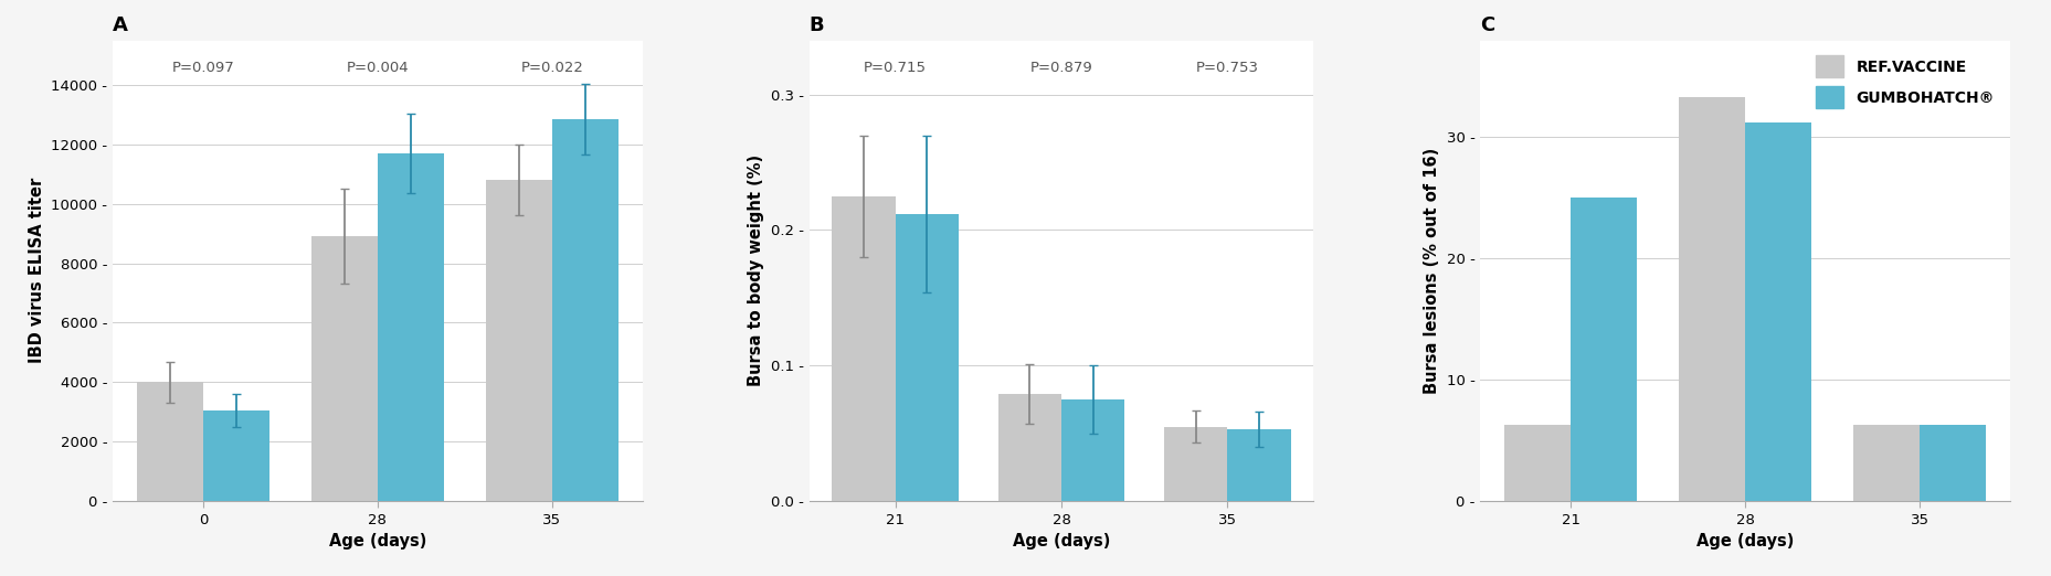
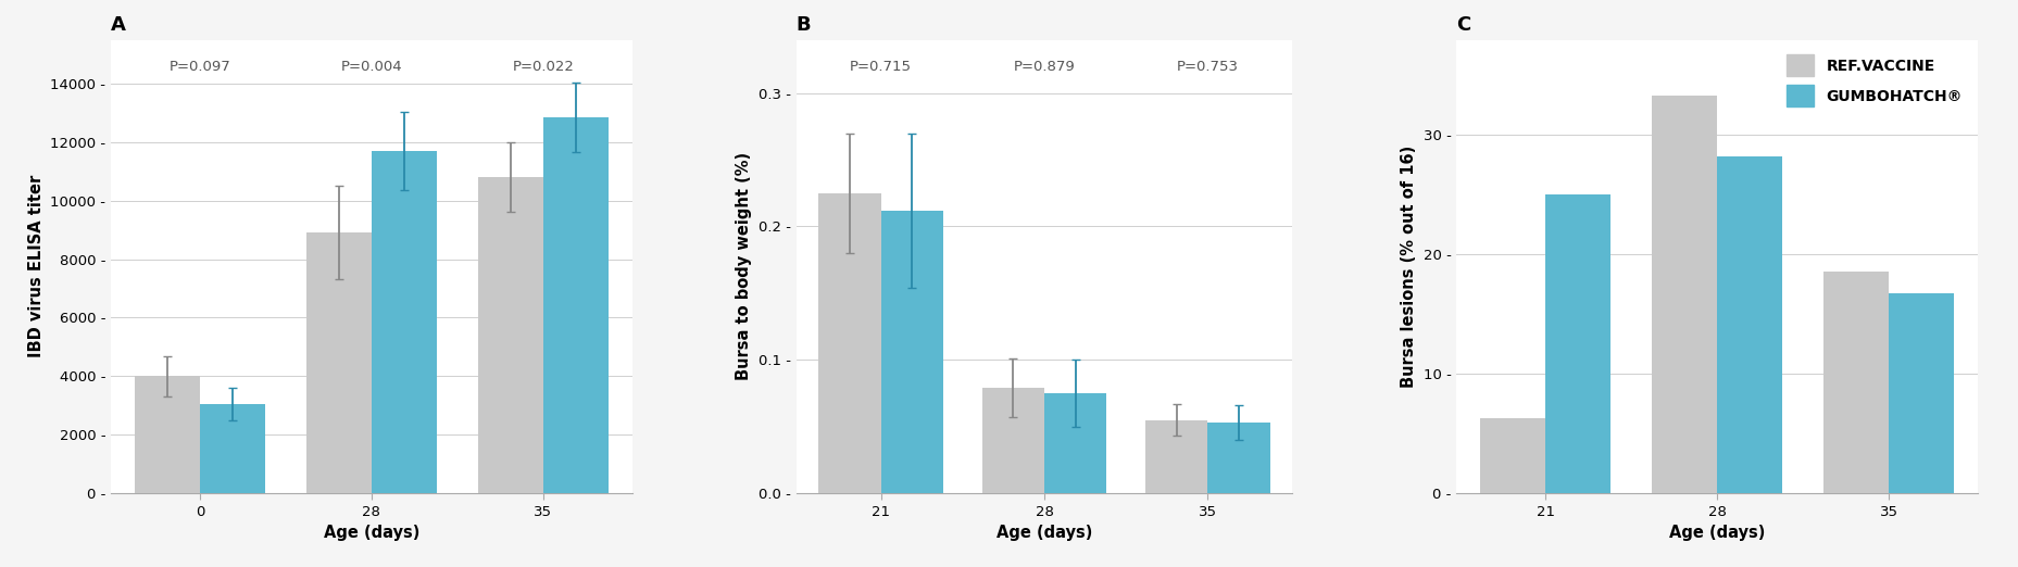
C/GUMBOHATCH®/28: 31.2 - -> 28.2 -
C/REF.VACCINE/35: 6.2 - -> 18.6 -
C/GUMBOHATCH®/35: 6.2 - -> 16.8 -
